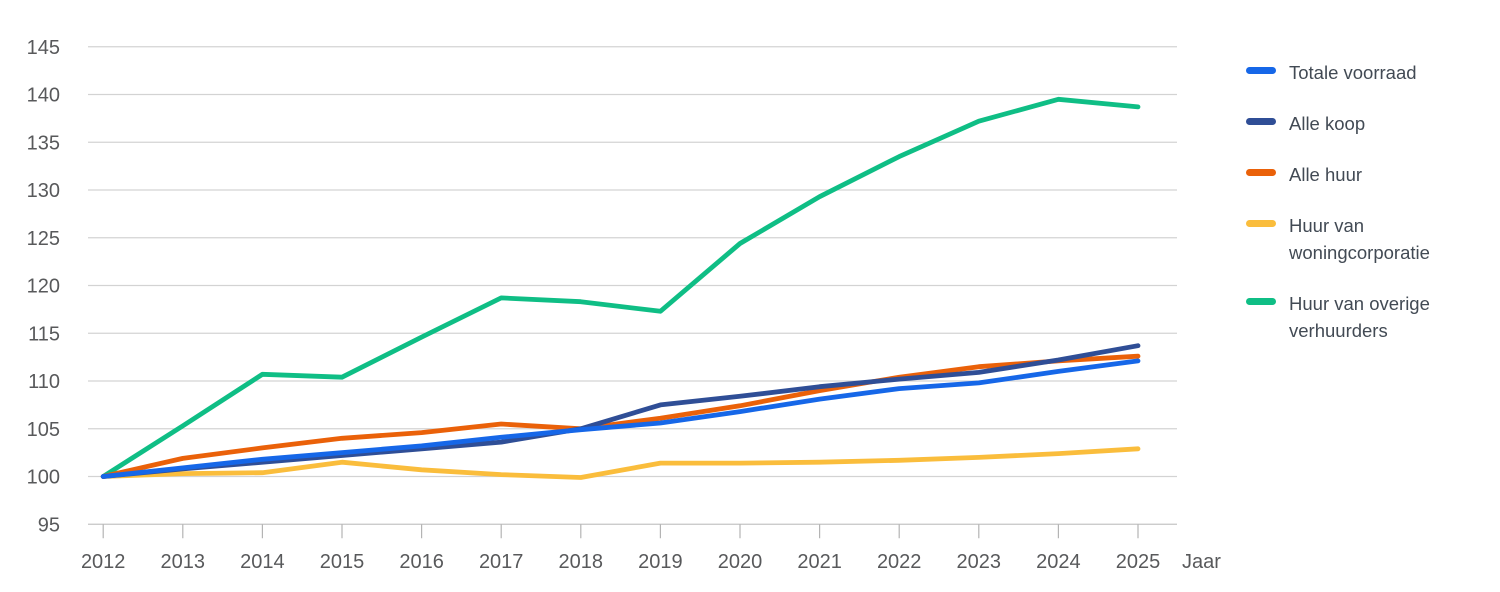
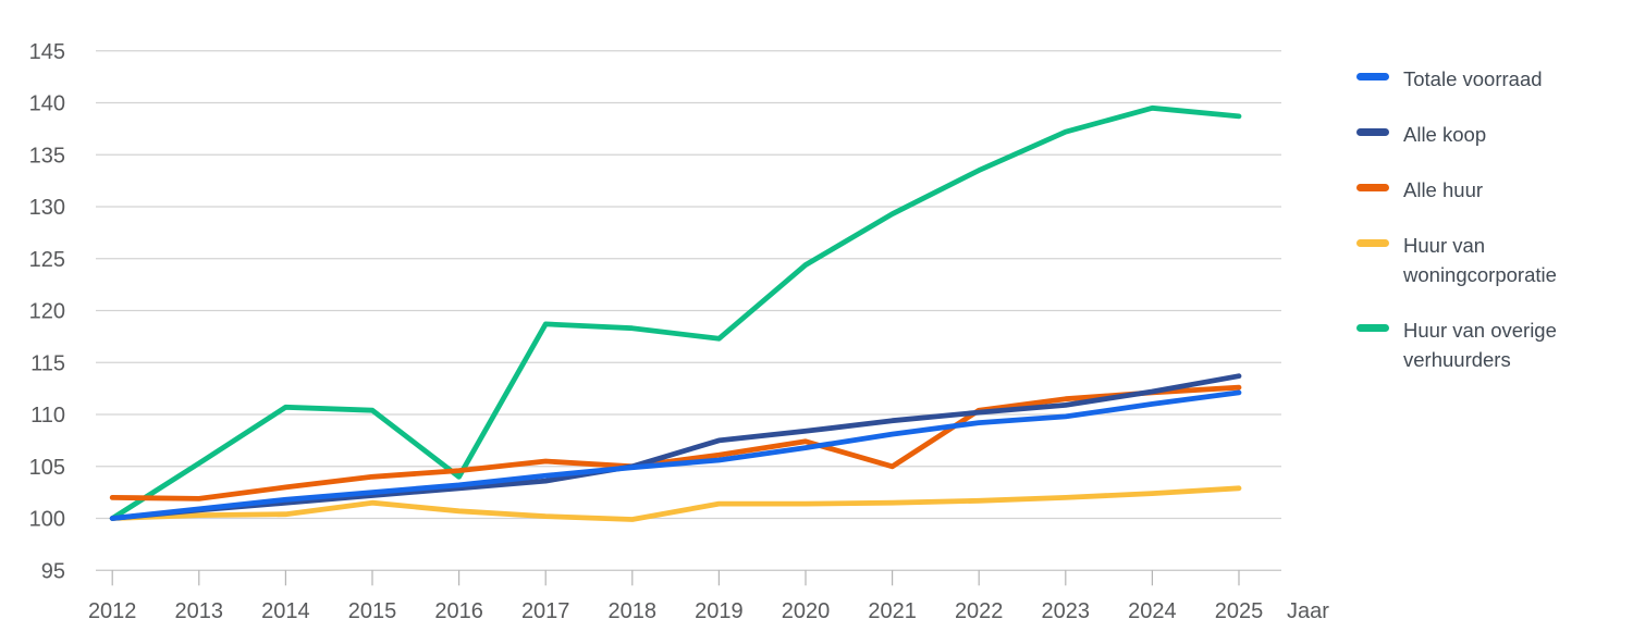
Alle huur/2012: 100 -> 102
Huur van overige verhuurders/2016: 115 -> 104
Alle huur/2021: 109 -> 105
